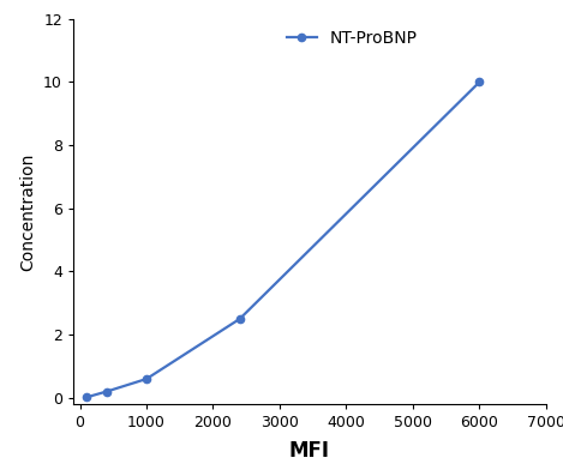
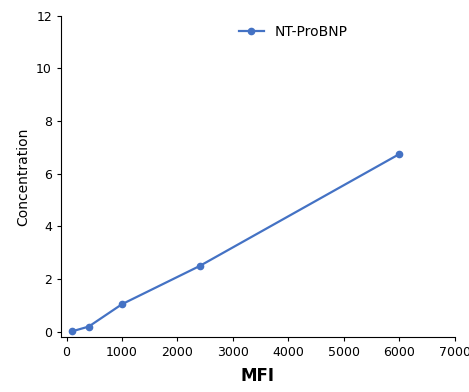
1000: 0.60 -> 1.05
6000: 10.00 -> 6.75
